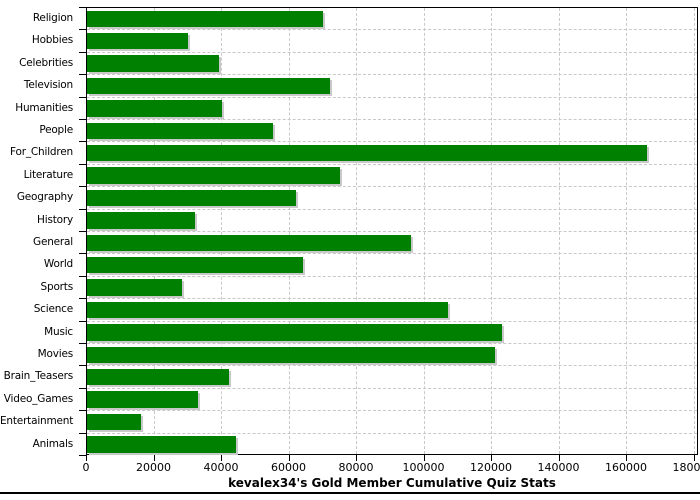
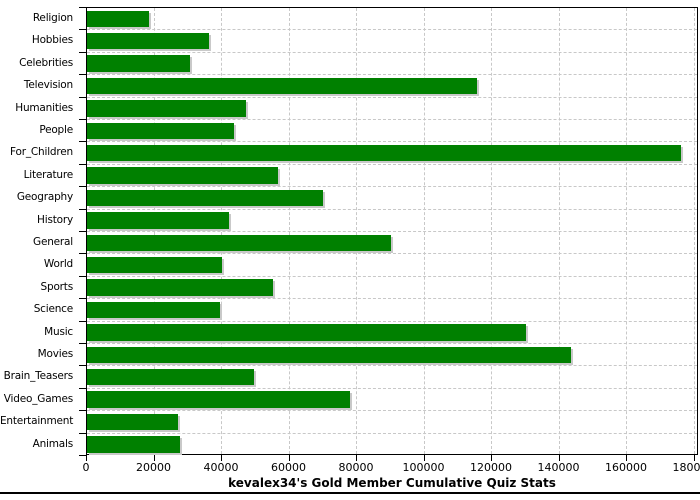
Religion: 70000 -> 18000
Hobbies: 30000 -> 36000
Celebrities: 39000 -> 30000
Television: 72000 -> 116000
Humanities: 40000 -> 47000
People: 55000 -> 44000
For_Children: 166000 -> 176000
Literature: 75000 -> 56000
Geography: 62000 -> 70000
History: 32000 -> 42000
General: 96000 -> 90000
World: 64000 -> 40000
Sports: 28000 -> 55000
Science: 107000 -> 40000
Music: 123000 -> 130000
Movies: 121000 -> 144000
Brain_Teasers: 42000 -> 50000
Video_Games: 33000 -> 78000
Entertainment: 16000 -> 27000
Animals: 44000 -> 28000
